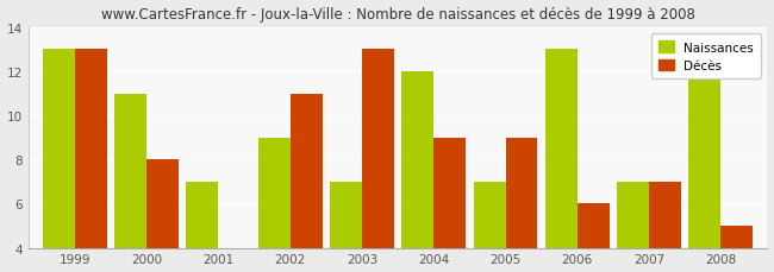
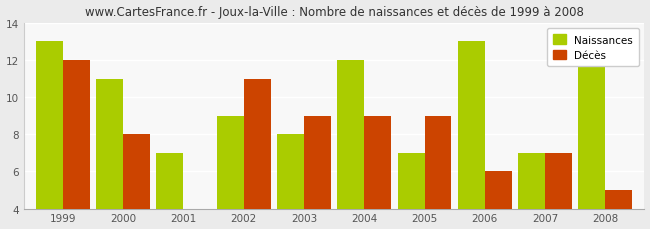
Décès/1999: 13 -> 12
Naissances/2003: 7 -> 8
Décès/2003: 13 -> 9
